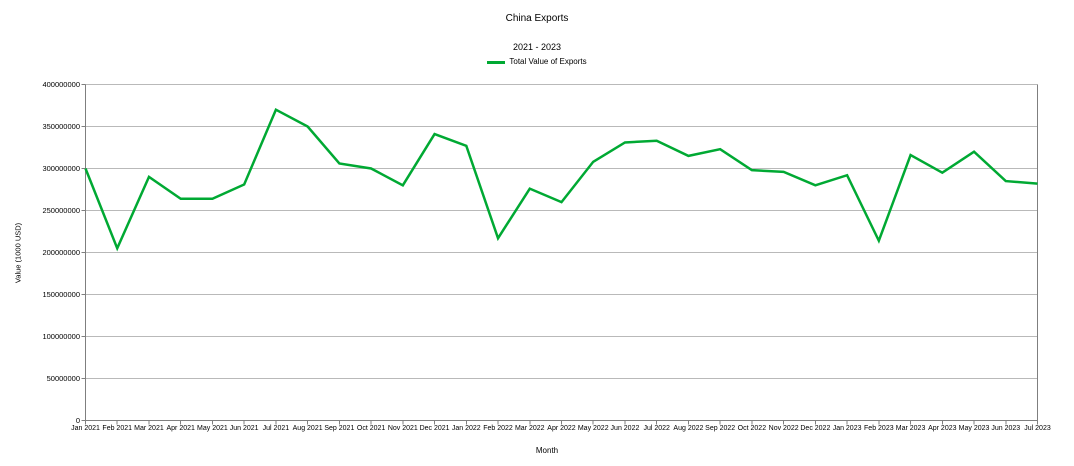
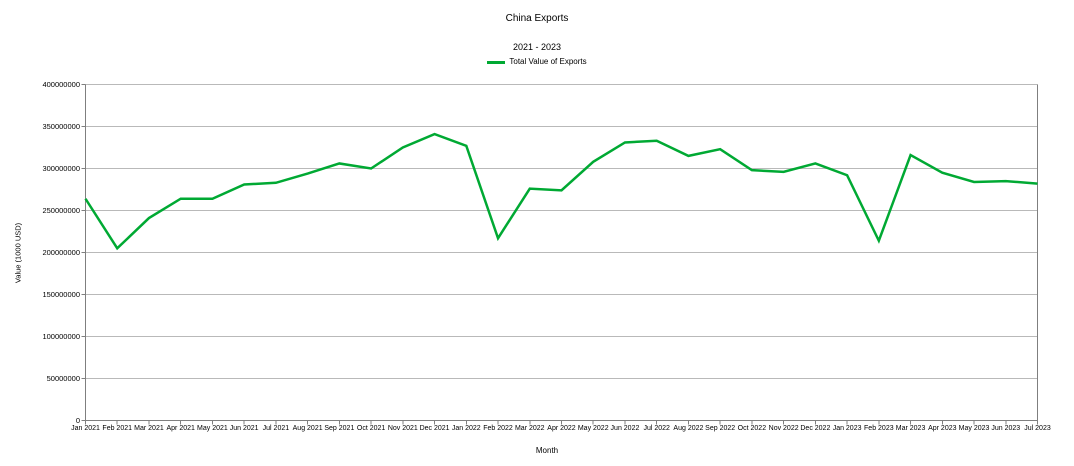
Jan 2021: 300000000 -> 260000000
Mar 2021: 290000000 -> 240000000
Jul 2021: 370000000 -> 280000000
Aug 2021: 350000000 -> 290000000
Nov 2021: 280000000 -> 320000000
Apr 2022: 260000000 -> 270000000
Dec 2022: 280000000 -> 310000000
May 2023: 320000000 -> 280000000
